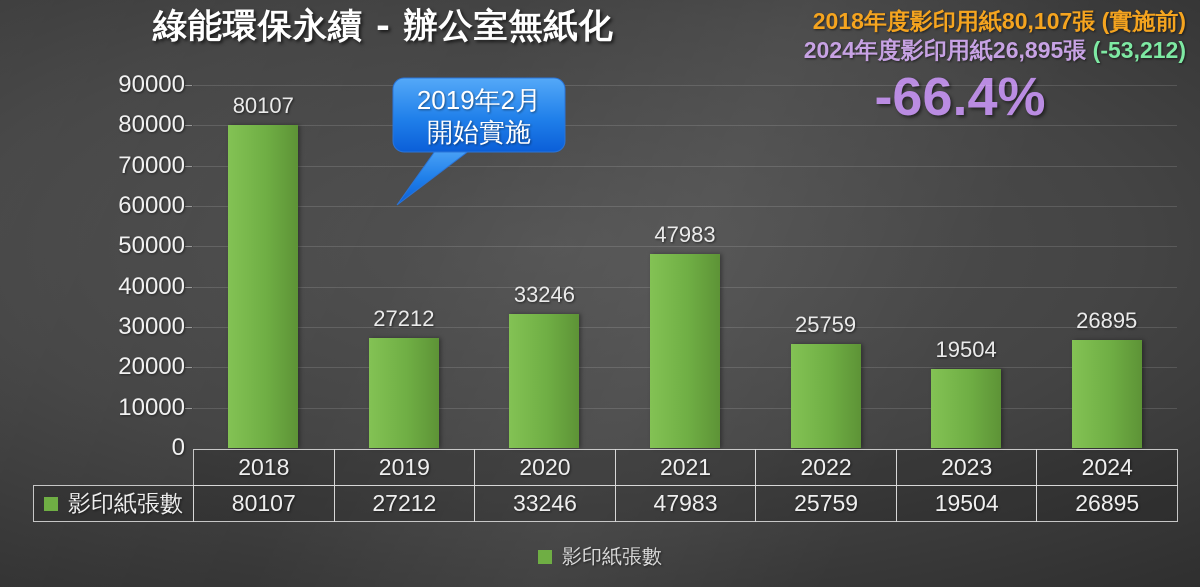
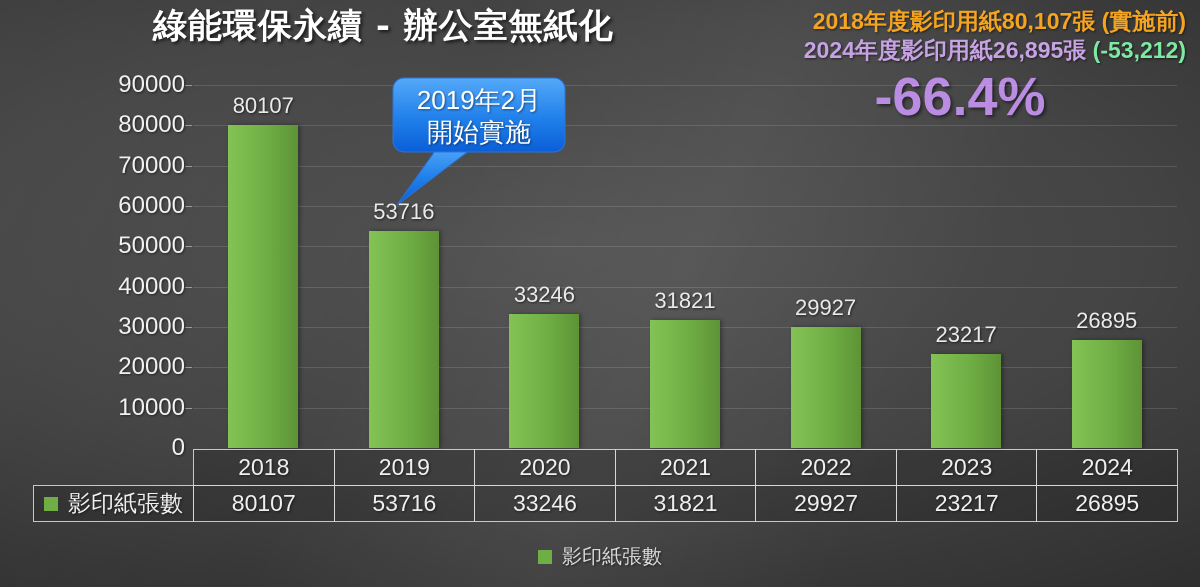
2019: 27212 -> 53716
2021: 47983 -> 31821
2022: 25759 -> 29927
2023: 19504 -> 23217
